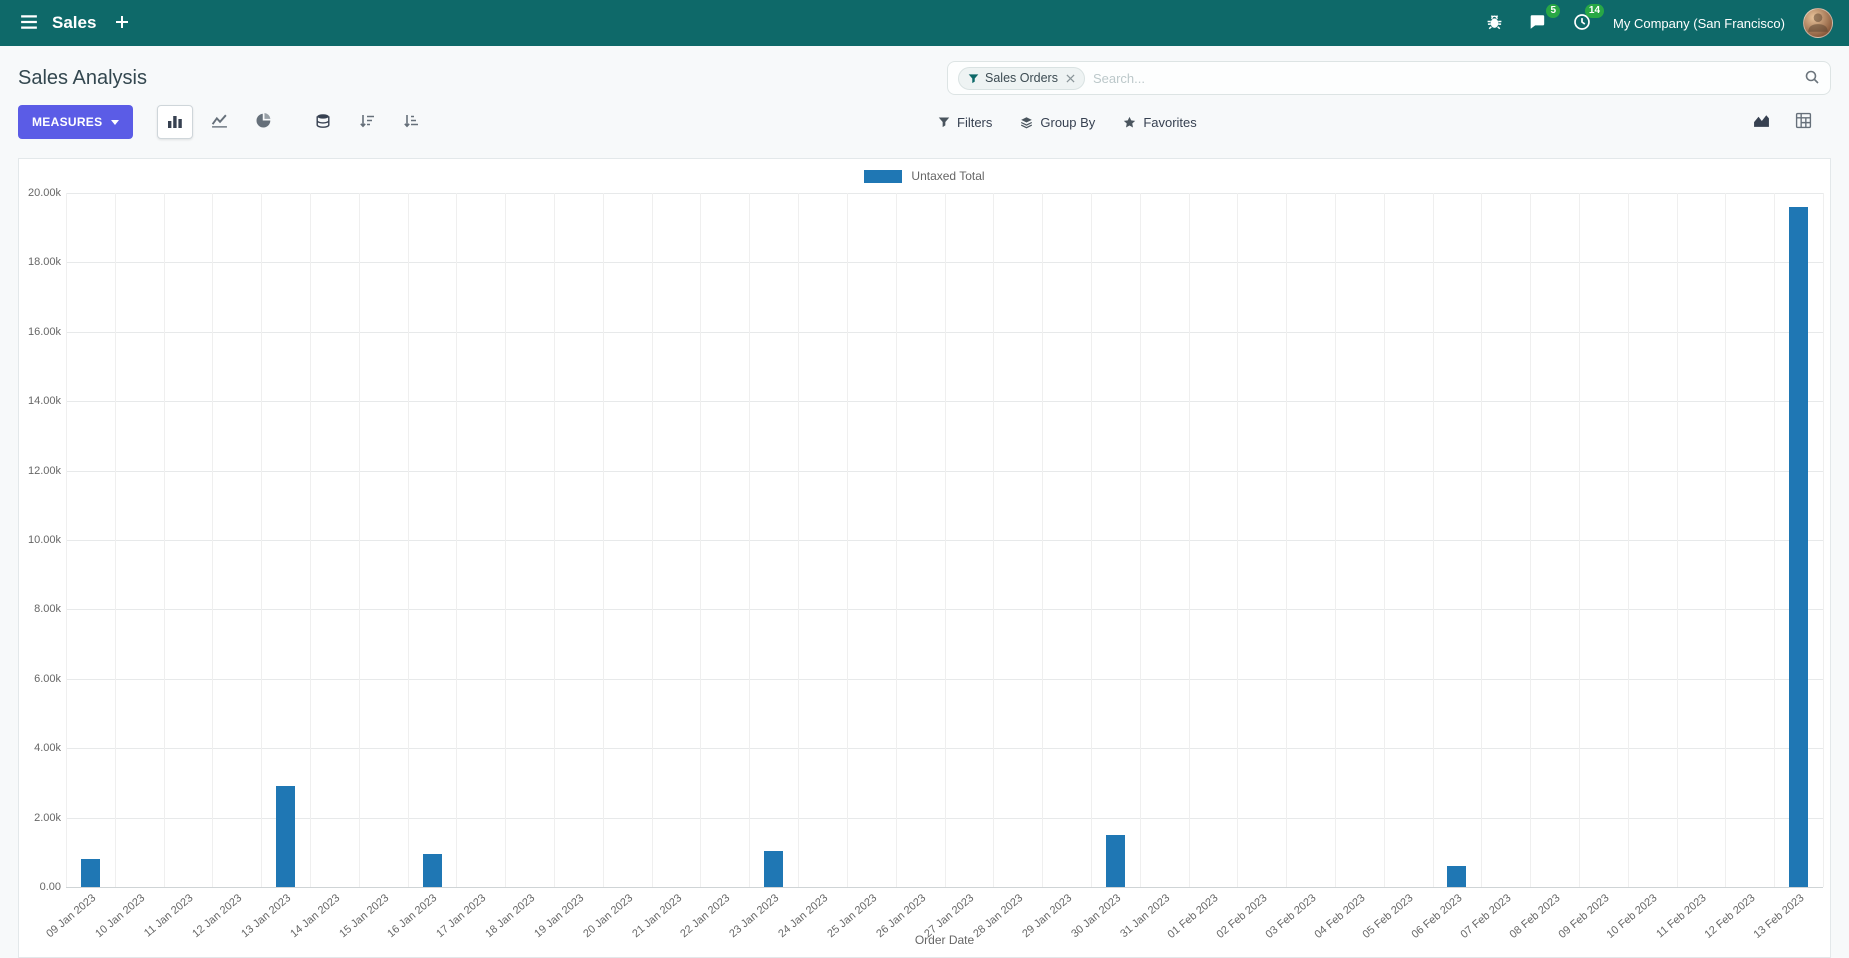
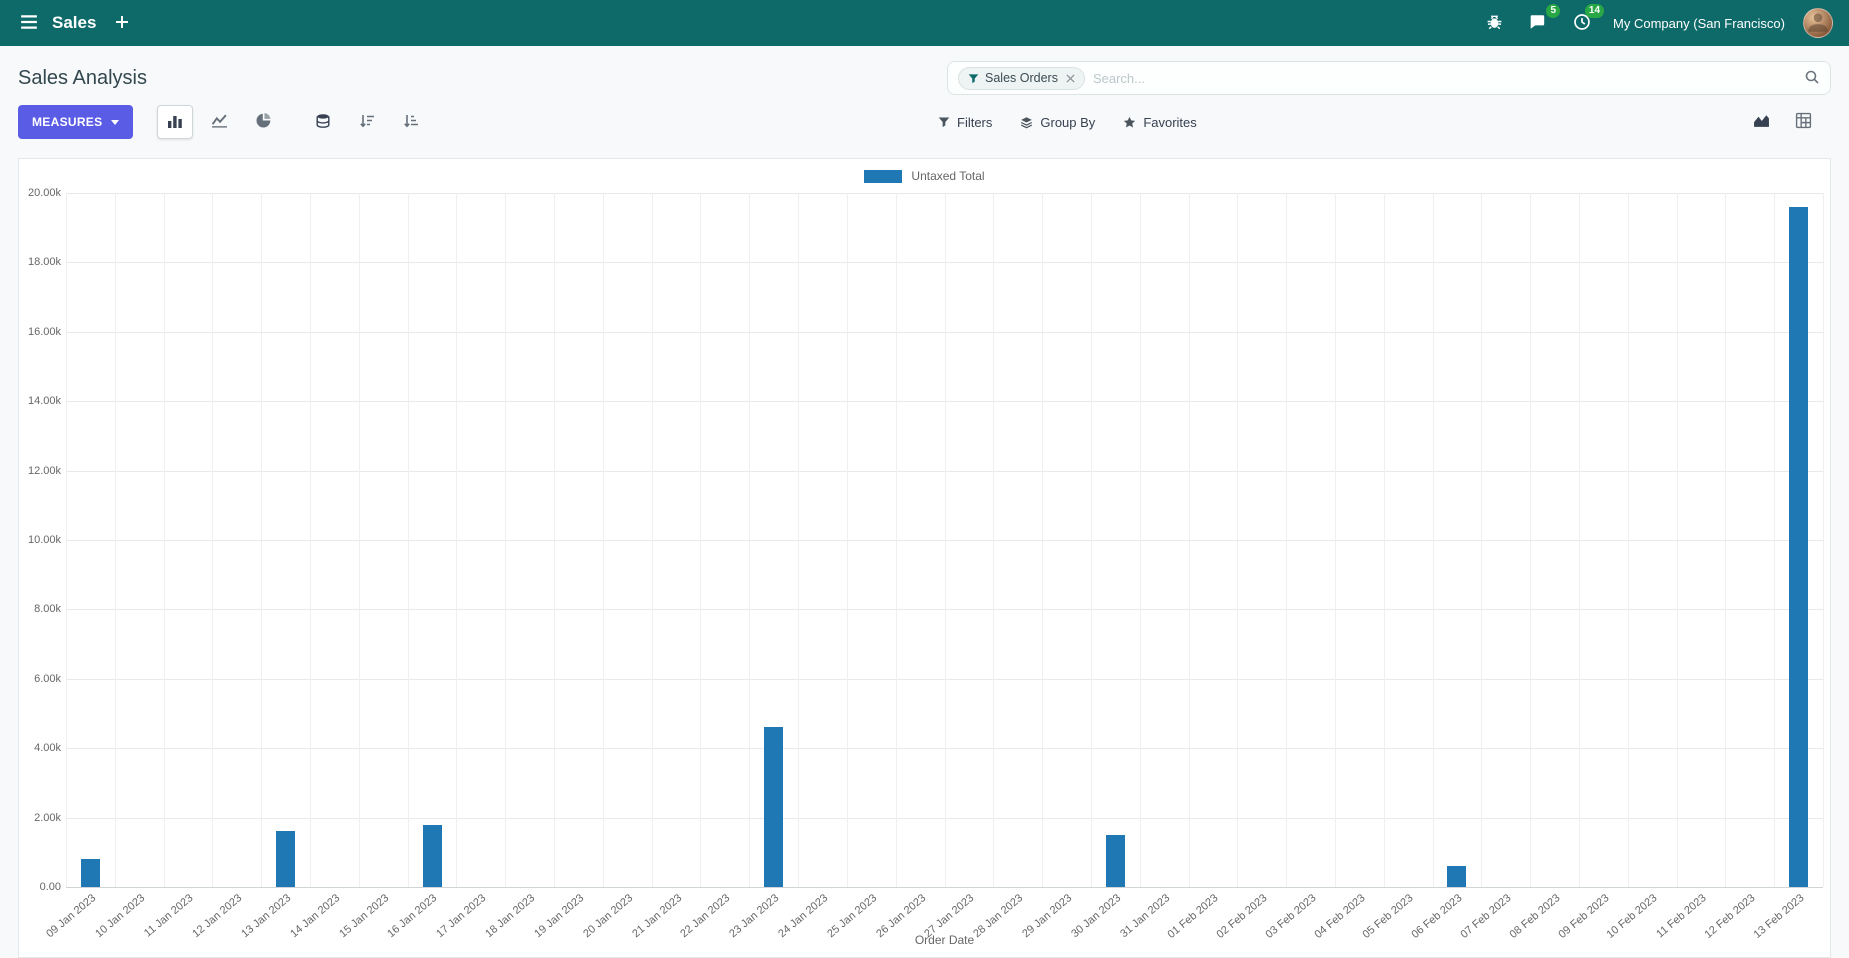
13 Jan 2023: 2.9k -> 1.6k
16 Jan 2023: 1.0k -> 1.8k
23 Jan 2023: 1.0k -> 4.6k
